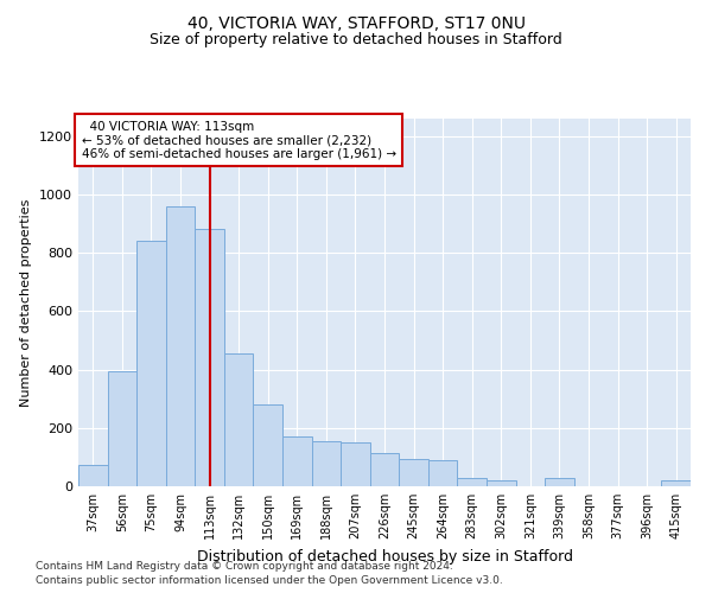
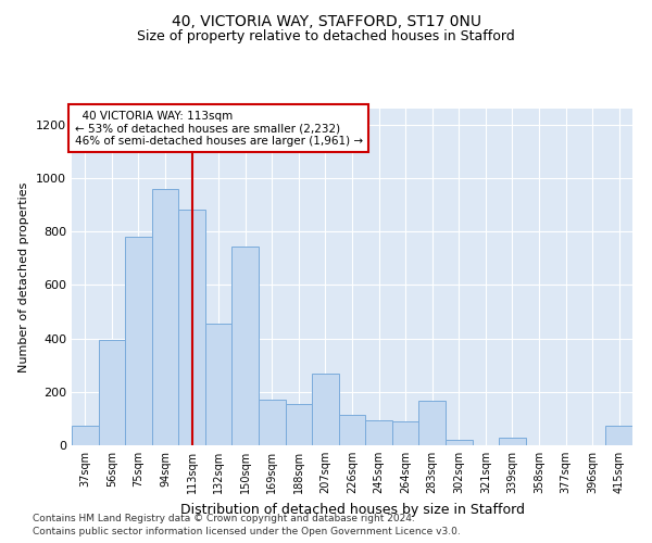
75sqm: 840 -> 780
150sqm: 280 -> 745
207sqm: 150 -> 270
283sqm: 28 -> 165
415sqm: 22 -> 75
